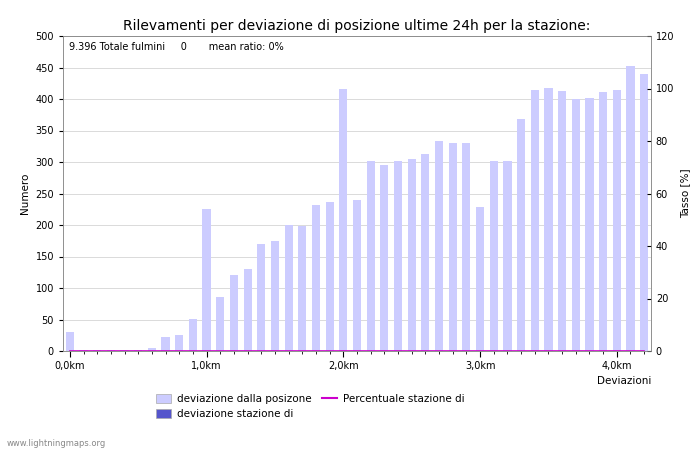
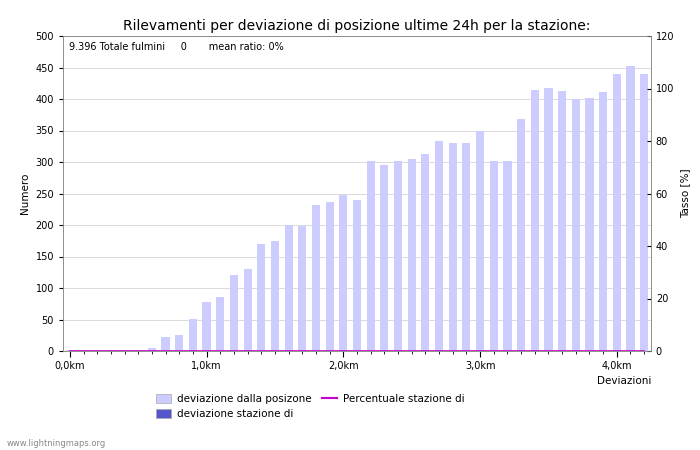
0,0km: 30 -> 1
1,0km: 226 -> 78
2,0km: 416 -> 248
3,0km: 228 -> 350
4,0km: 414 -> 440
